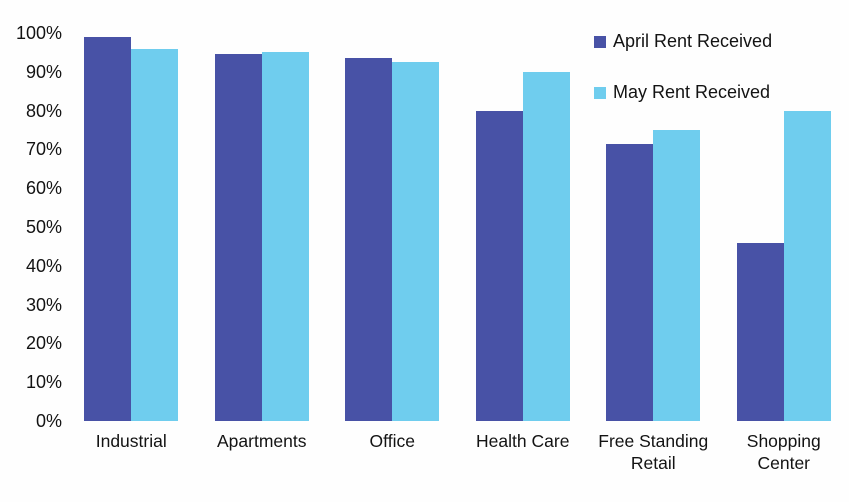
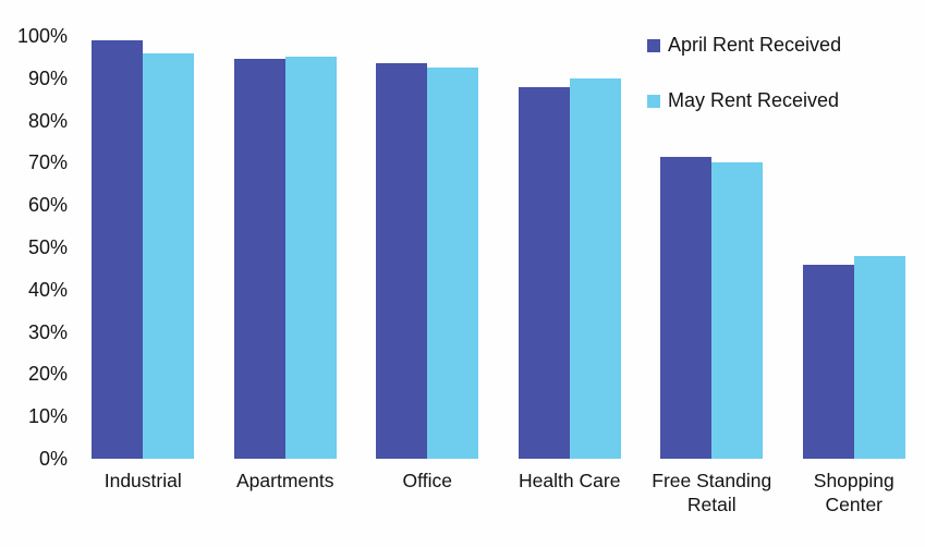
April Rent Received/Health Care: 80% -> 88%
May Rent Received/Free Standing Retail: 75% -> 70%
May Rent Received/Shopping Center: 80% -> 48%
